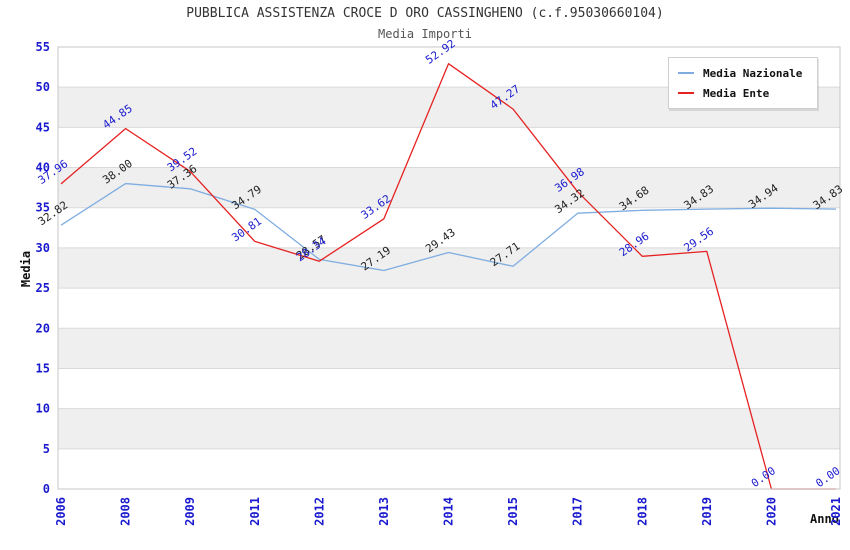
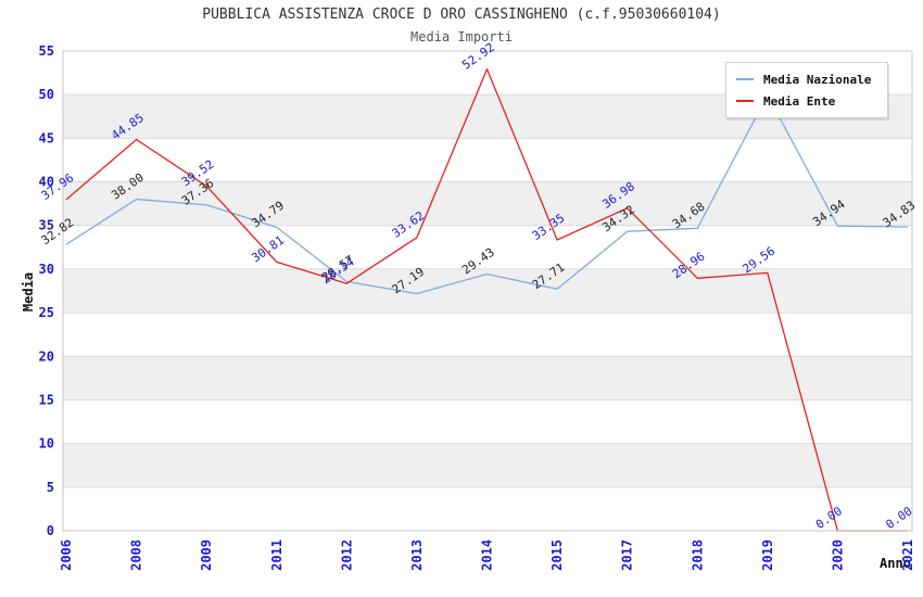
Media Ente/2015: 47.27 -> 33.35
Media Nazionale/2019: 34.83 -> 49.93
